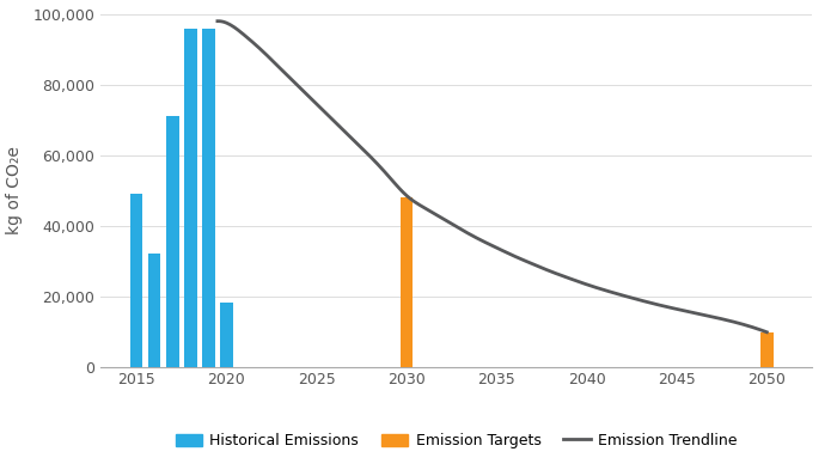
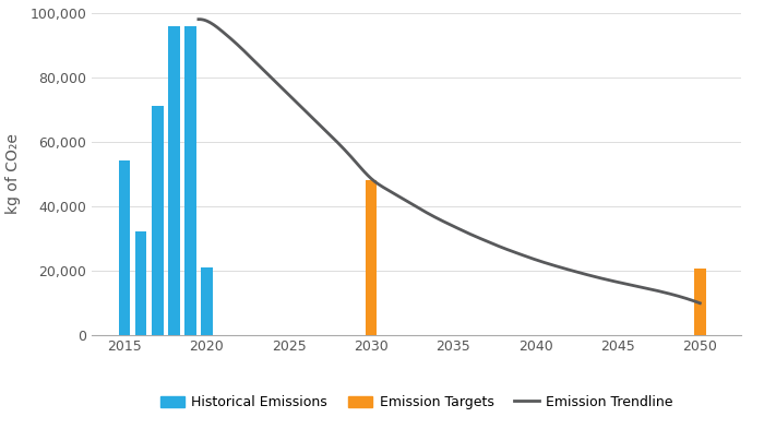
Historical Emissions/2015: 49,000 -> 54,000
Historical Emissions/2020: 18,000 -> 21,000
Emission Targets/2050: 9,800 -> 20,500
